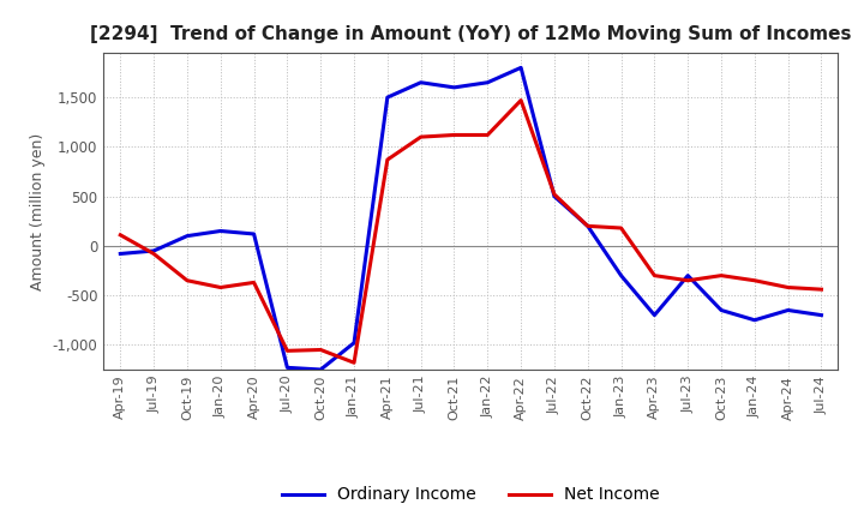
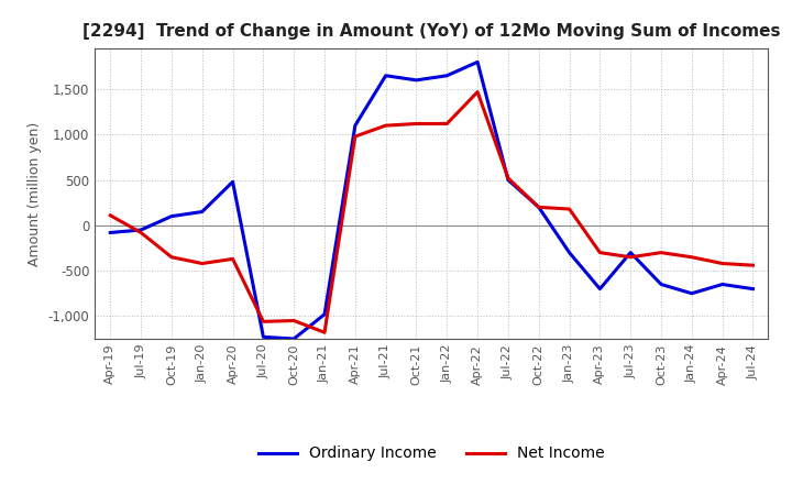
Ordinary Income/Apr-20: 120 -> 480
Ordinary Income/Apr-21: 1,500 -> 1,100
Net Income/Apr-21: 870 -> 980
